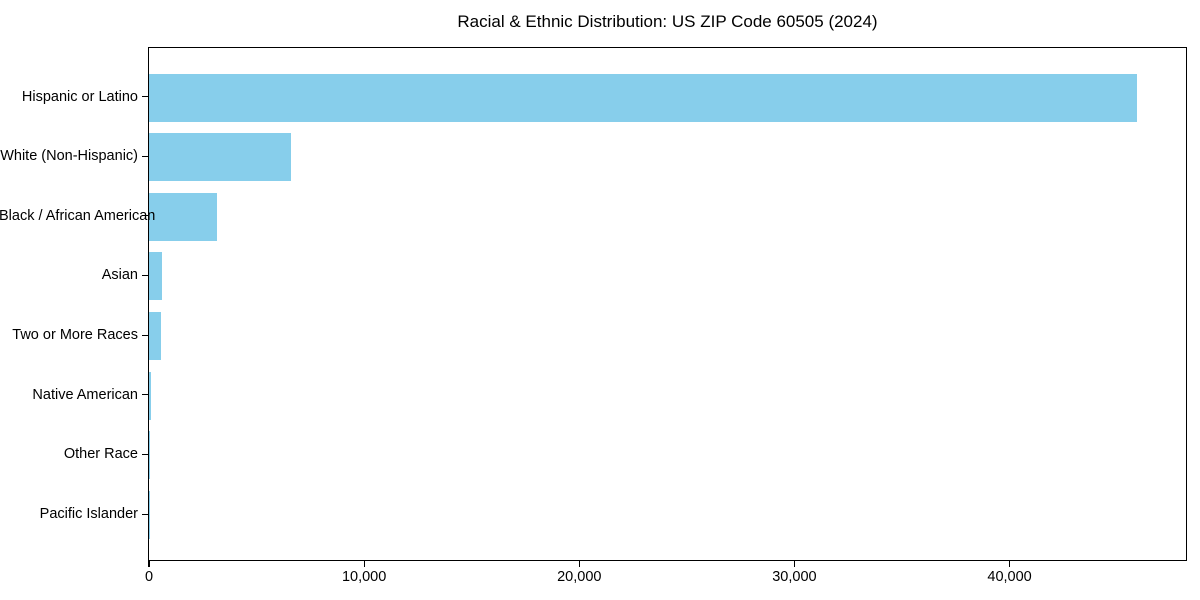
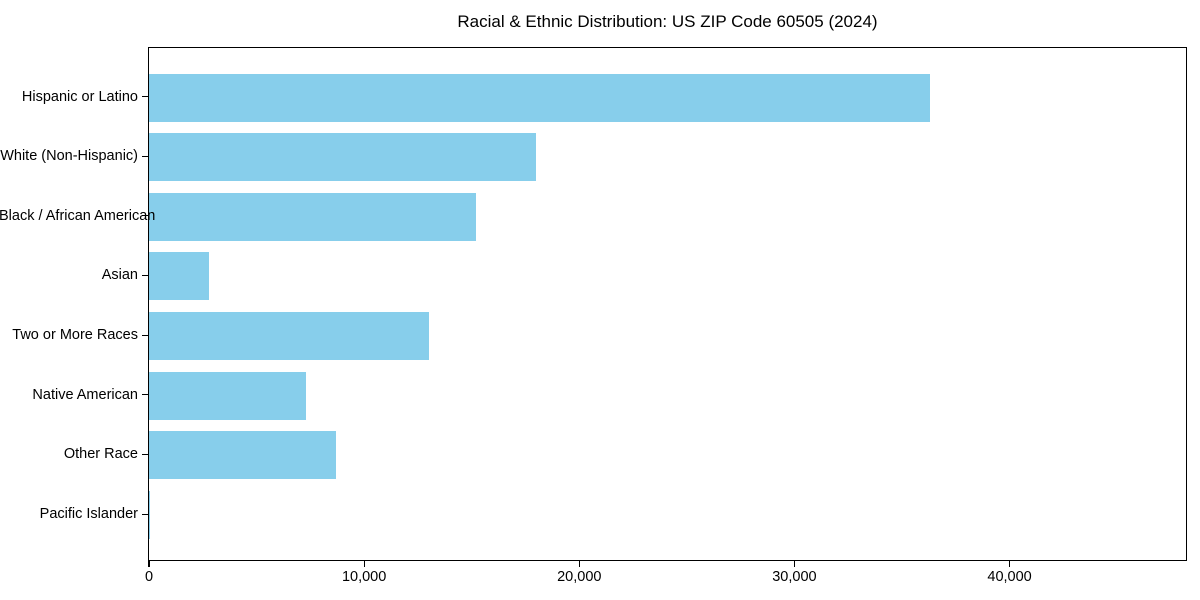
Hispanic or Latino: 45900 -> 36300
White (Non-Hispanic): 6600 -> 18000
Black / African American: 3200 -> 15200
Asian: 600 -> 2800
Two or More Races: 600 -> 13000
Native American: 100 -> 7300
Other Race: 100 -> 8700
